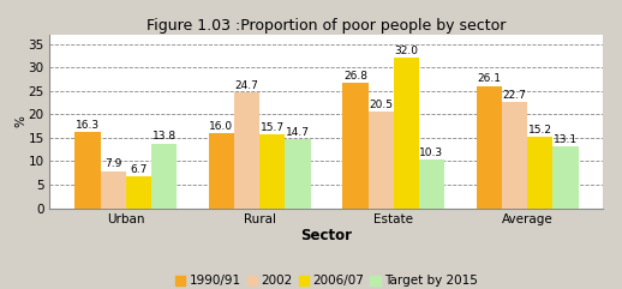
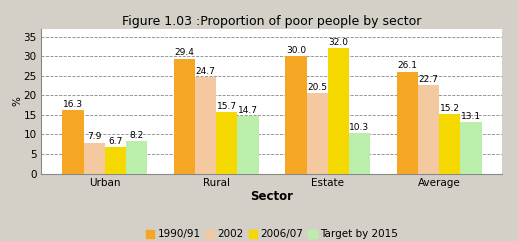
Target by 2015/Urban: 13.8 -> 8.2
1990/91/Rural: 16.0 -> 29.4
1990/91/Estate: 26.8 -> 30.0
